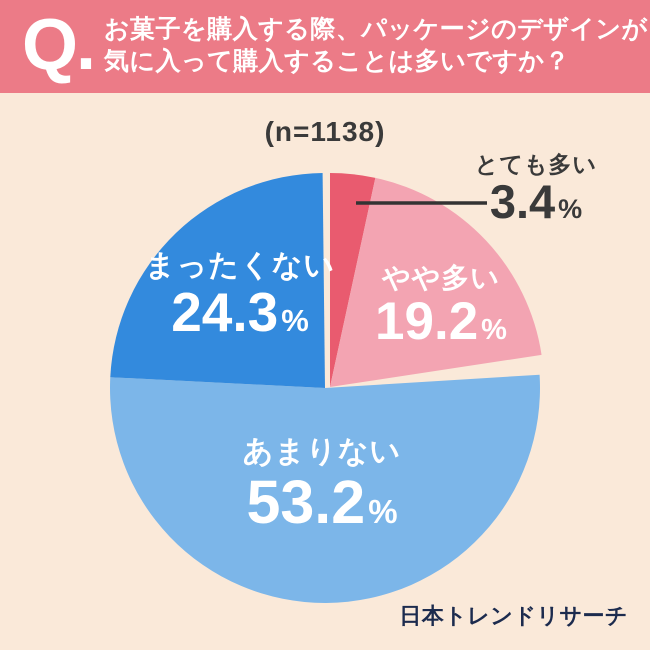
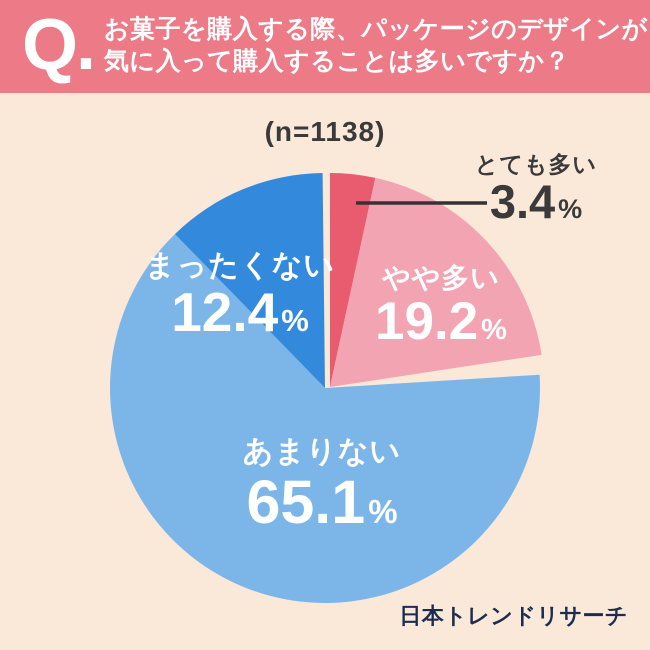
あまりない: 53.2 -> 65.1
まったくない: 24.3 -> 12.4
